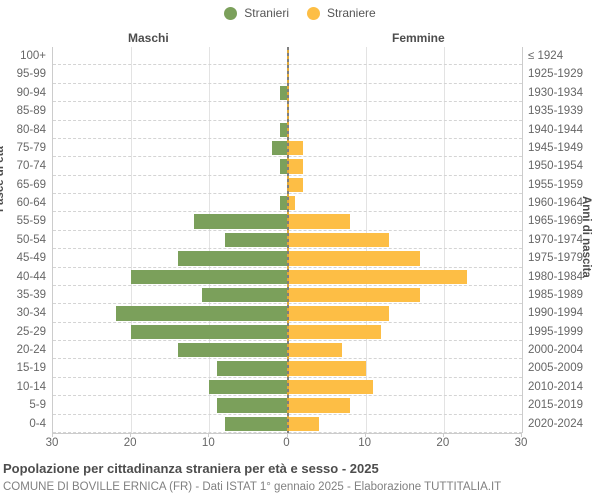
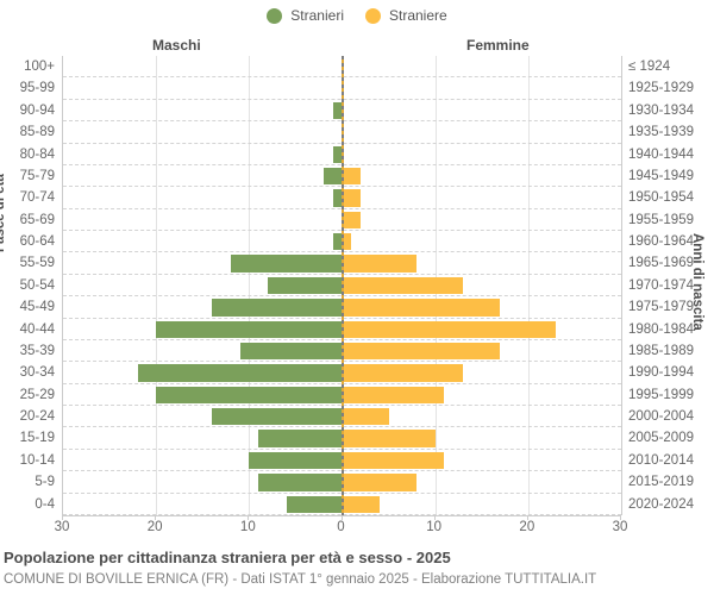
Straniere/25-29: 12 -> 11
Straniere/20-24: 7 -> 5
Stranieri/0-4: 8 -> 6
